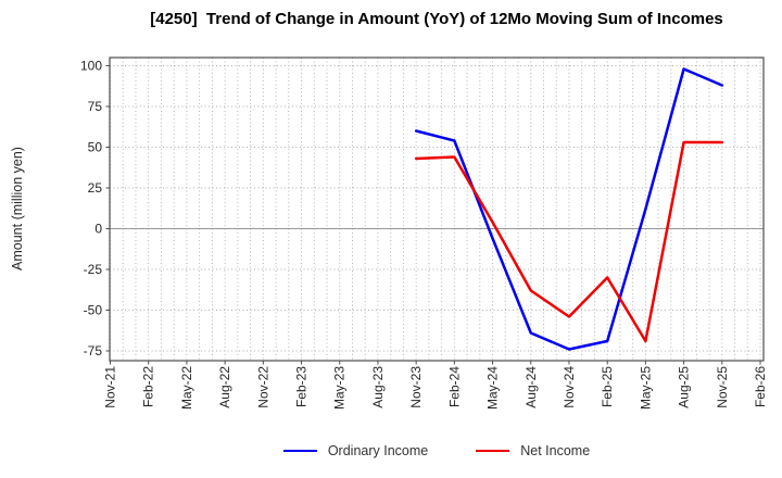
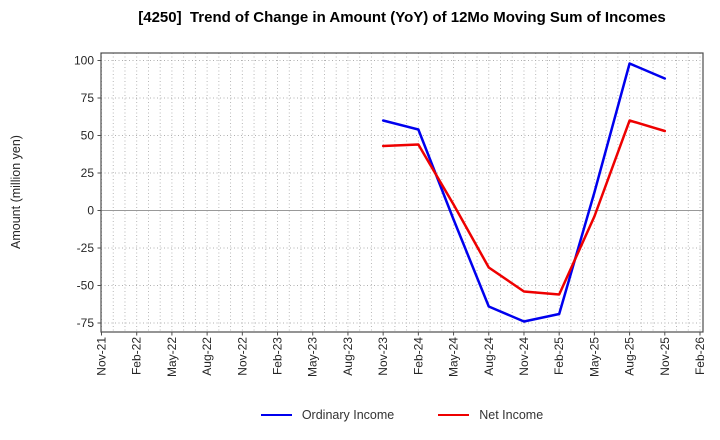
Net Income/Feb-25: -30 -> -56
Net Income/May-25: -69 -> -4
Net Income/Aug-25: 53 -> 60
